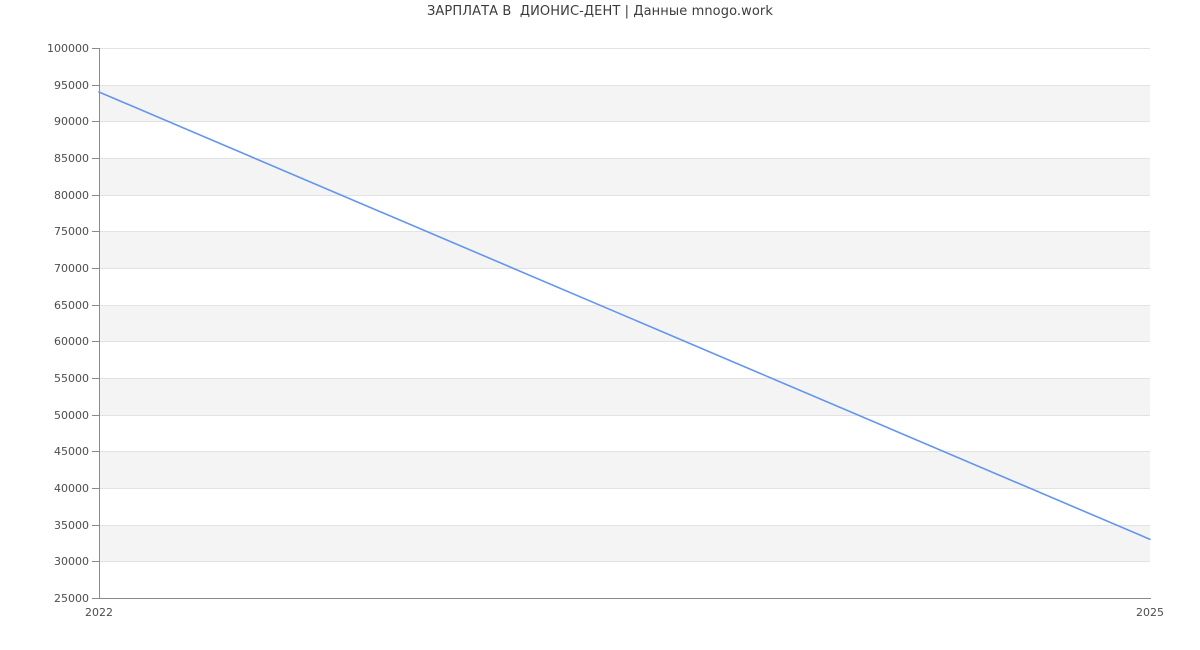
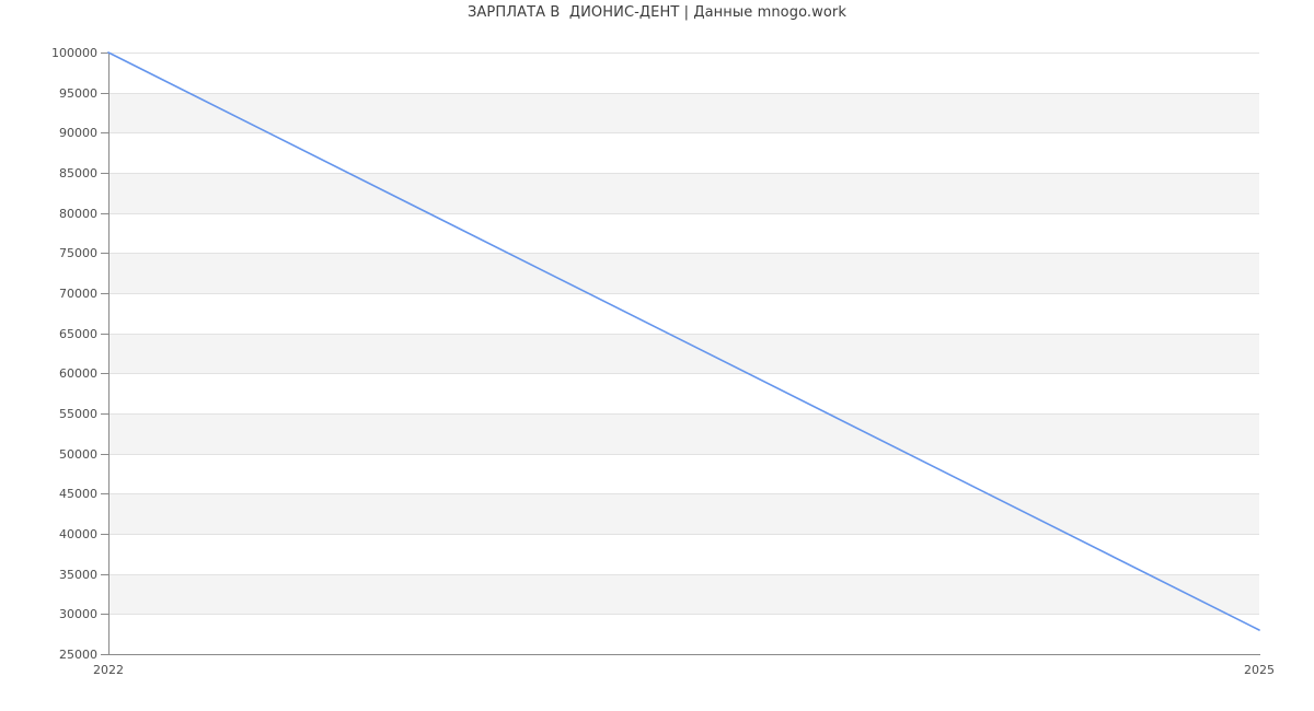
2022: 94000 -> 100000
2025: 33000 -> 28000
